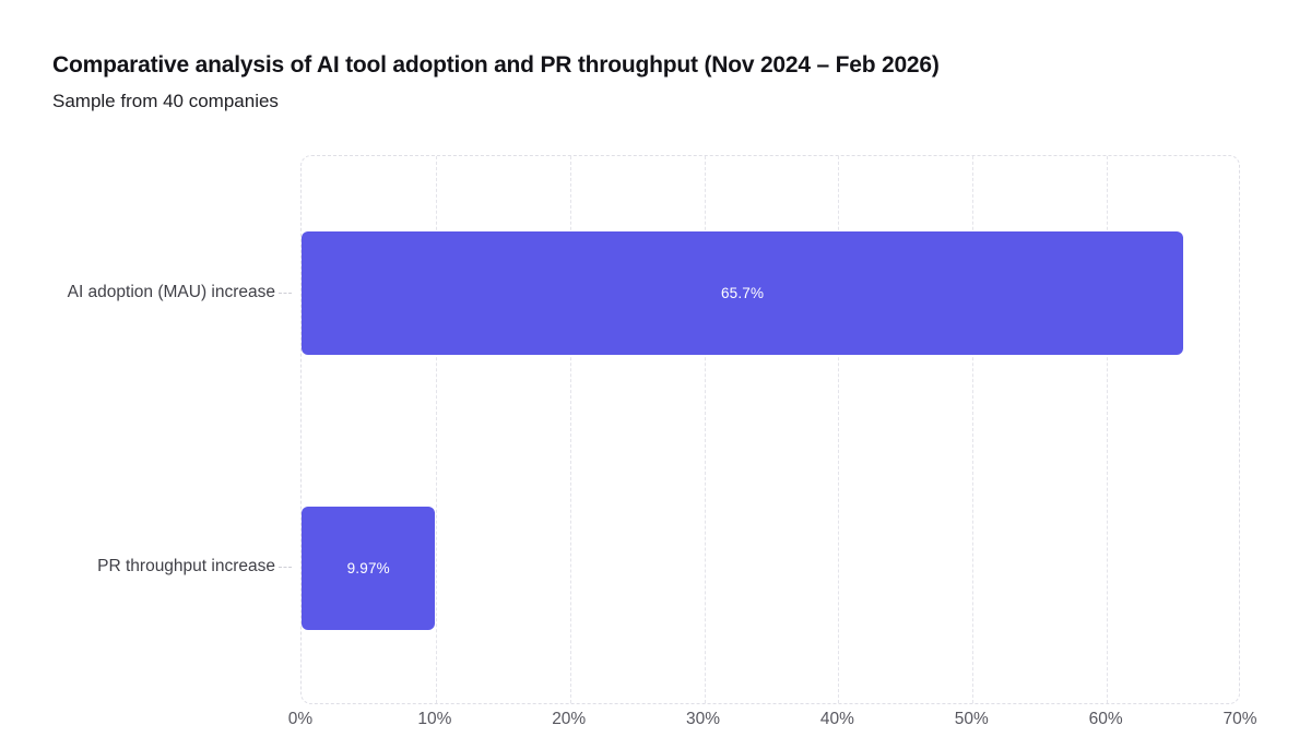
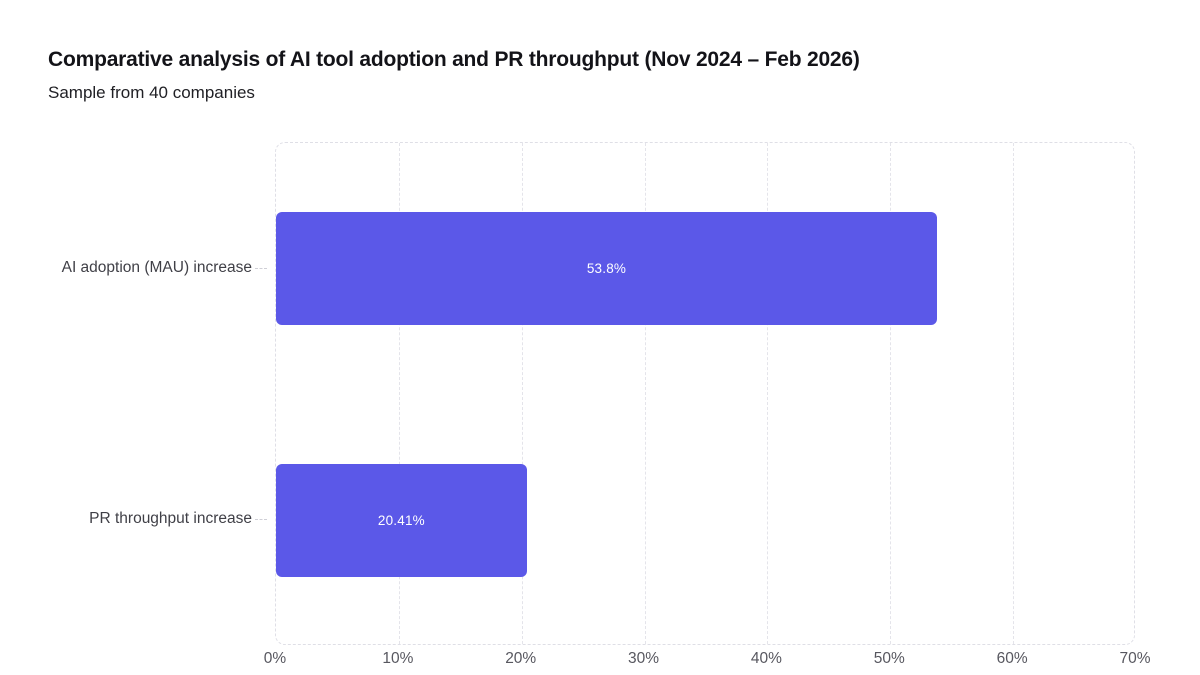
AI adoption (MAU) increase: 65.7% -> 53.8%
PR throughput increase: 9.97% -> 20.41%
